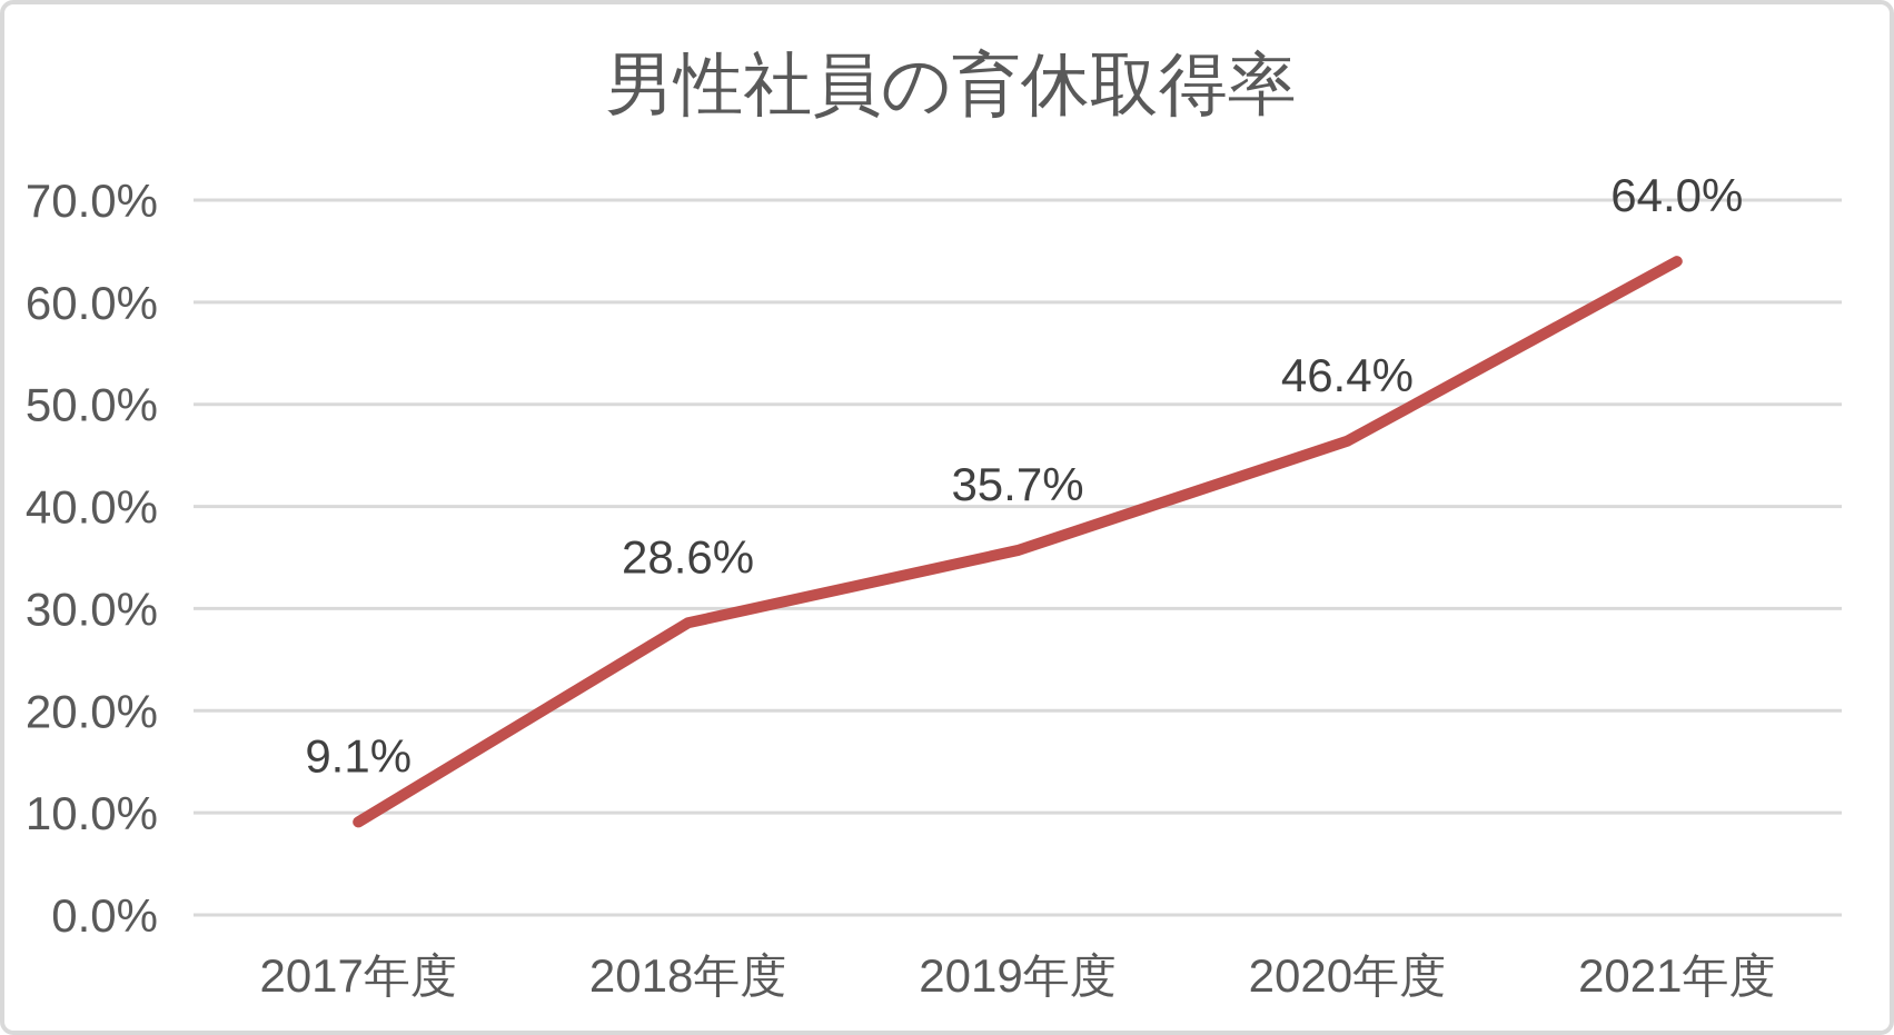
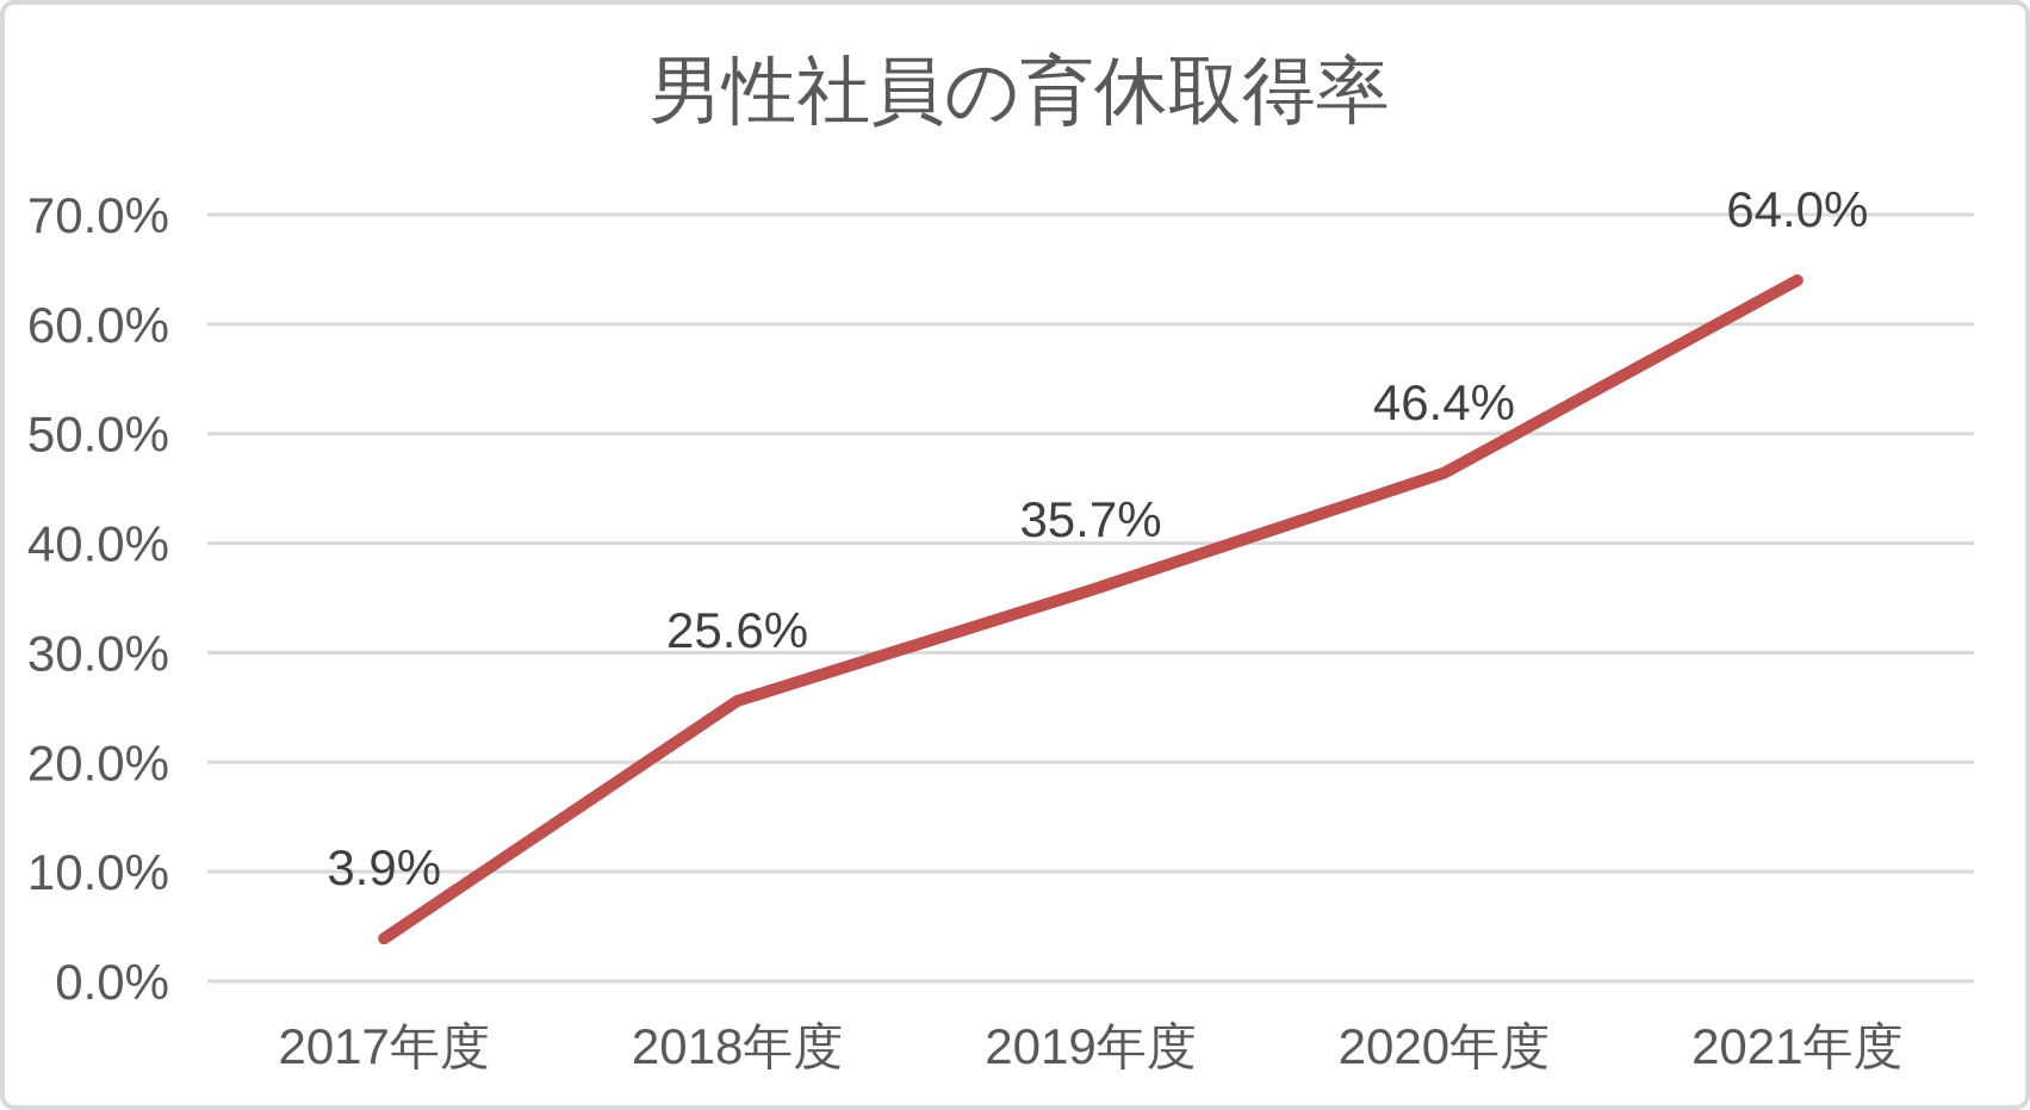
2017年度: 9.1% -> 3.9%
2018年度: 28.6% -> 25.6%
